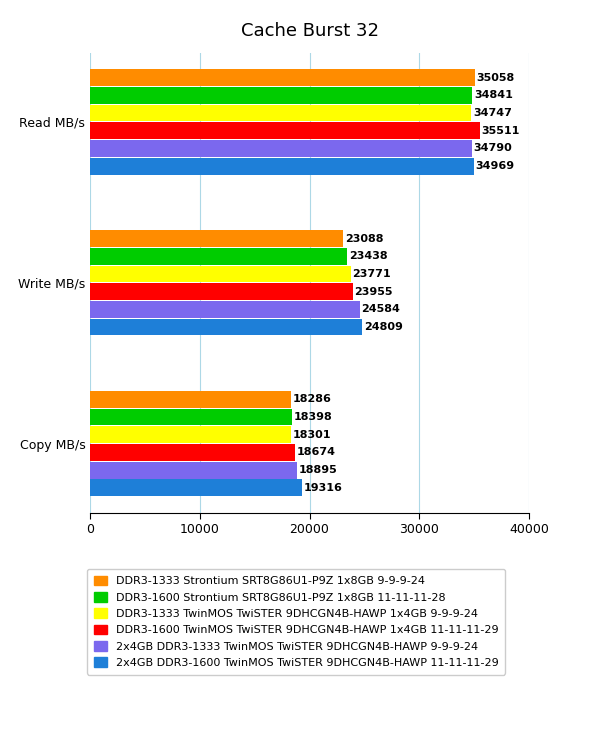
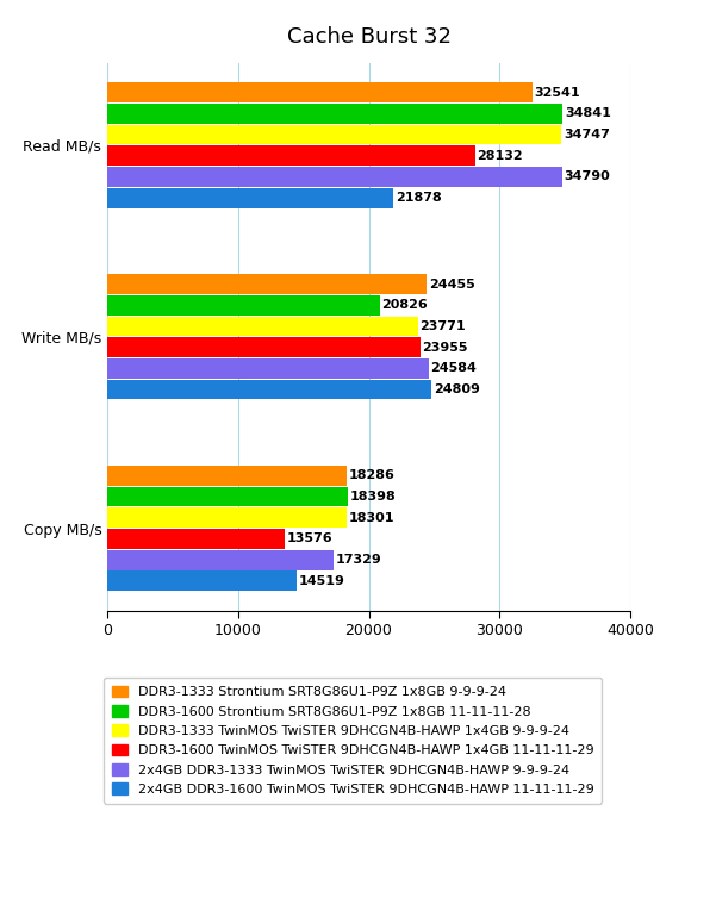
DDR3-1333 Strontium SRT8G86U1-P9Z 1x8GB 9-9-9-24/Read MB/s: 35058 -> 32541
DDR3-1600 TwinMOS TwiSTER 9DHCGN4B-HAWP 1x4GB 11-11-11-29/Read MB/s: 35511 -> 28132
2x4GB DDR3-1600 TwinMOS TwiSTER 9DHCGN4B-HAWP 11-11-11-29/Read MB/s: 34969 -> 21878
DDR3-1333 Strontium SRT8G86U1-P9Z 1x8GB 9-9-9-24/Write MB/s: 23088 -> 24455
DDR3-1600 Strontium SRT8G86U1-P9Z 1x8GB 11-11-11-28/Write MB/s: 23438 -> 20826
DDR3-1600 TwinMOS TwiSTER 9DHCGN4B-HAWP 1x4GB 11-11-11-29/Copy MB/s: 18674 -> 13576
2x4GB DDR3-1333 TwinMOS TwiSTER 9DHCGN4B-HAWP 9-9-9-24/Copy MB/s: 18895 -> 17329
2x4GB DDR3-1600 TwinMOS TwiSTER 9DHCGN4B-HAWP 11-11-11-29/Copy MB/s: 19316 -> 14519
